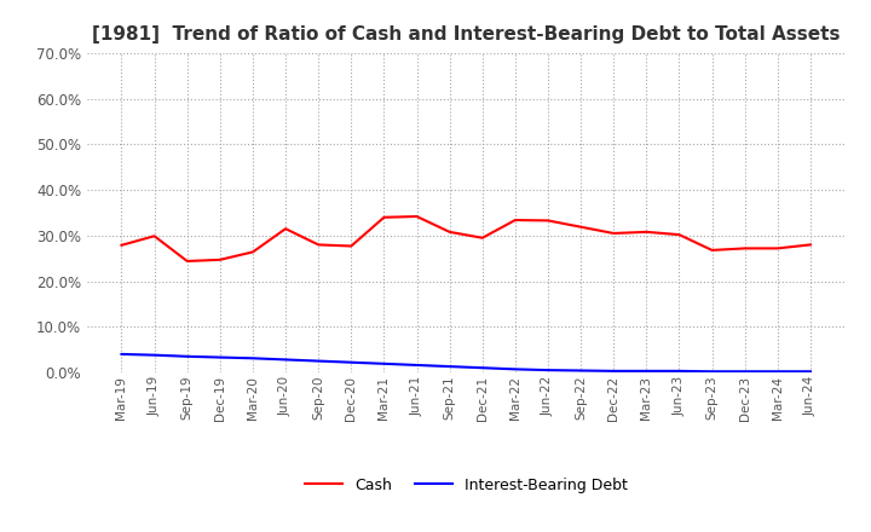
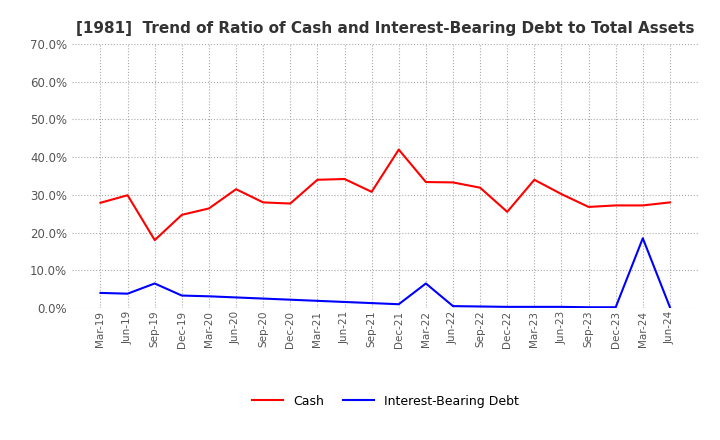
Cash/Sep-19: 24.4% -> 18.0%
Interest-Bearing Debt/Sep-19: 3.5% -> 6.5%
Cash/Dec-21: 29.5% -> 42.0%
Interest-Bearing Debt/Mar-22: 0.7% -> 6.5%
Cash/Dec-22: 30.5% -> 25.5%
Cash/Mar-23: 30.8% -> 34.0%
Interest-Bearing Debt/Mar-24: 0.2% -> 18.5%
